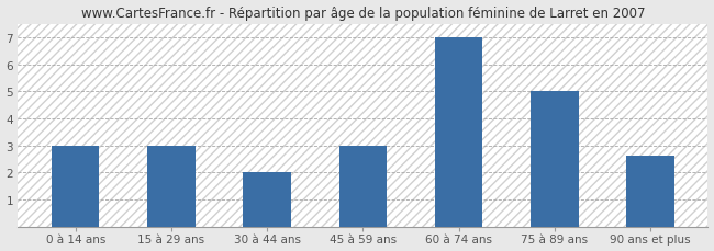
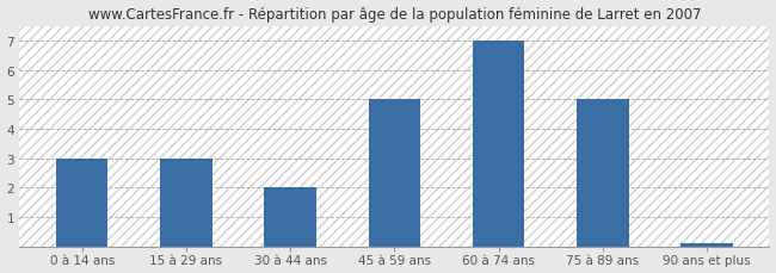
45 à 59 ans: 3.0 -> 5.0
90 ans et plus: 2.6 -> 0.1
